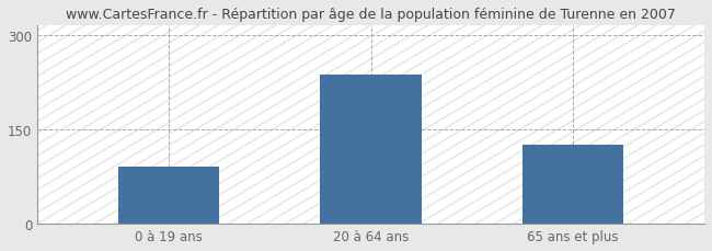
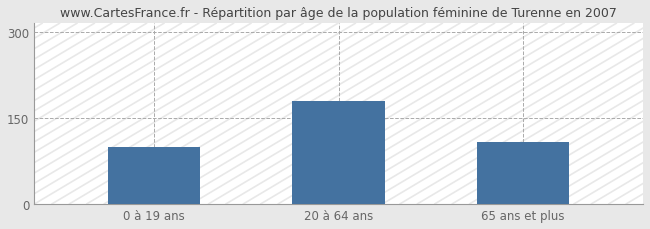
0 à 19 ans: 90 -> 100
20 à 64 ans: 236 -> 180
65 ans et plus: 126 -> 108
